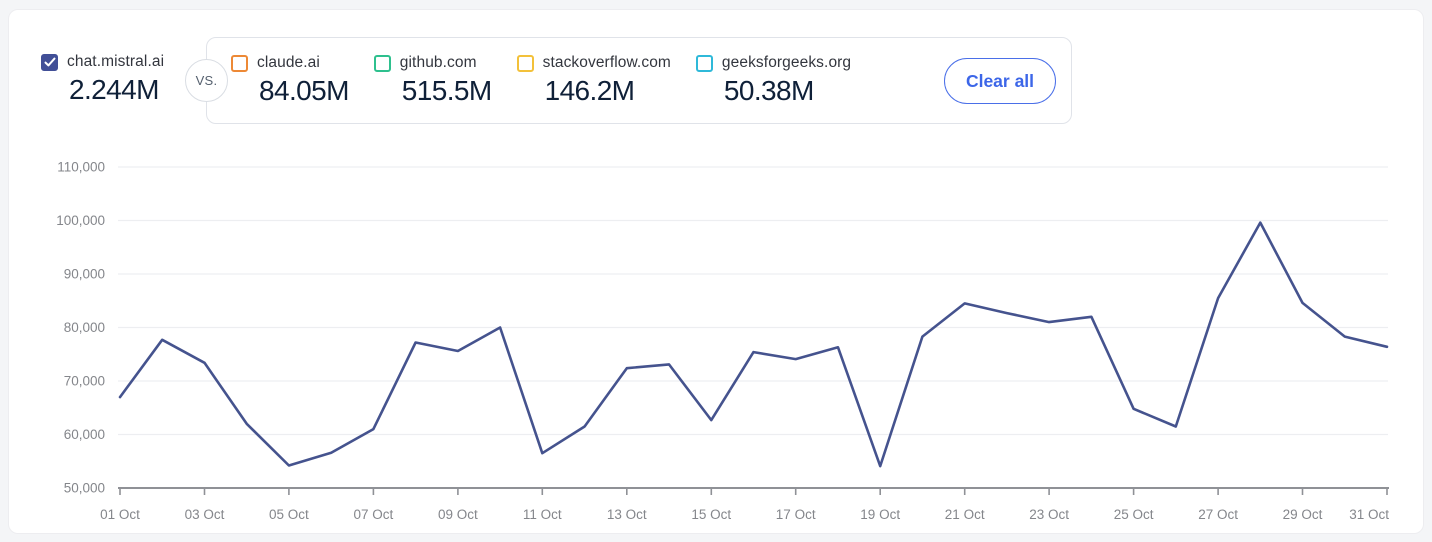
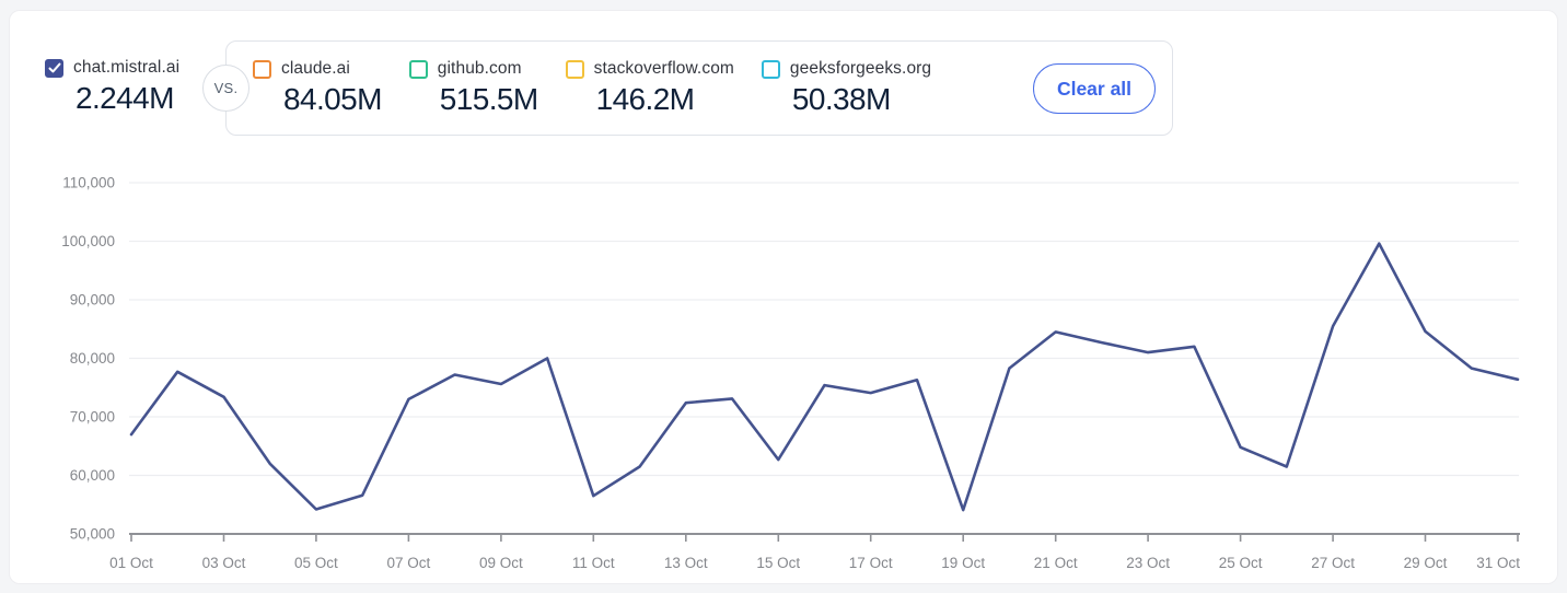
07 Oct: 61000 -> 73000
